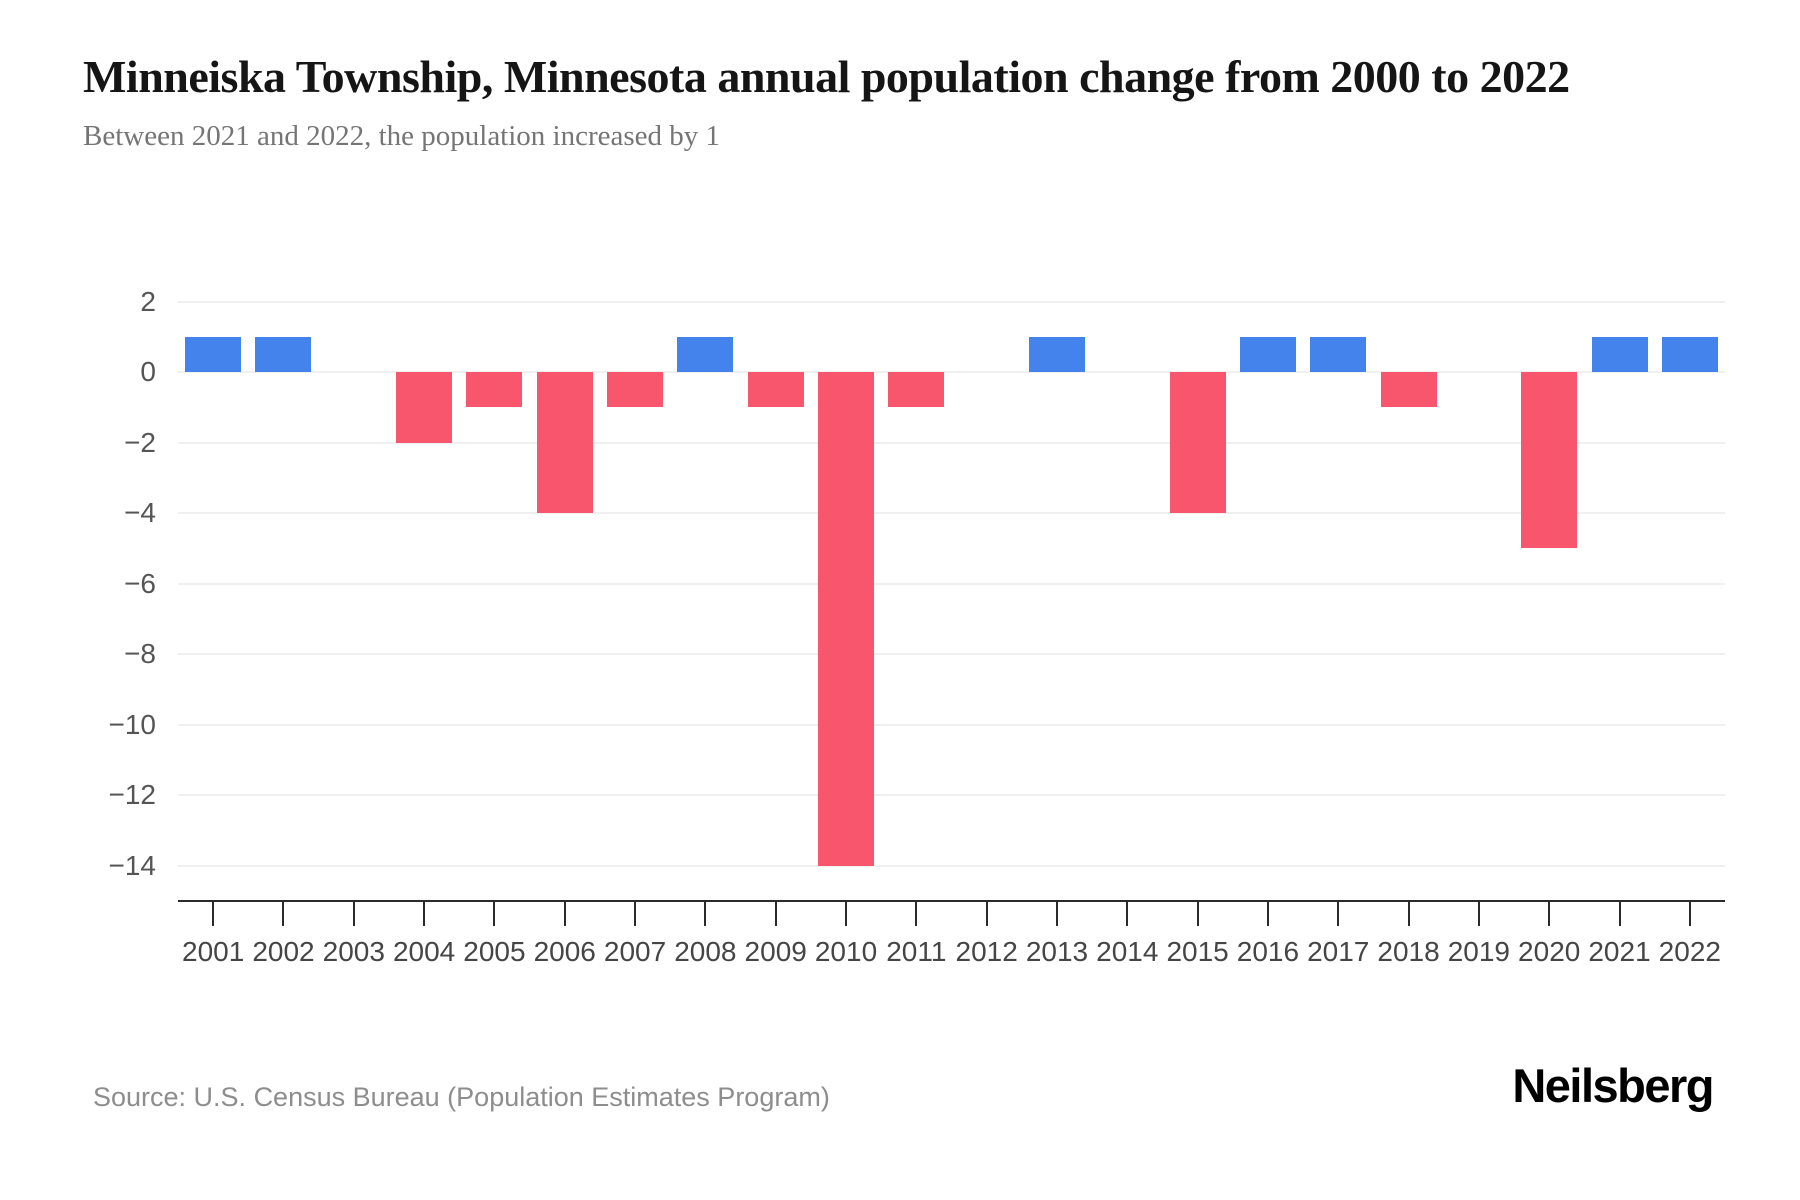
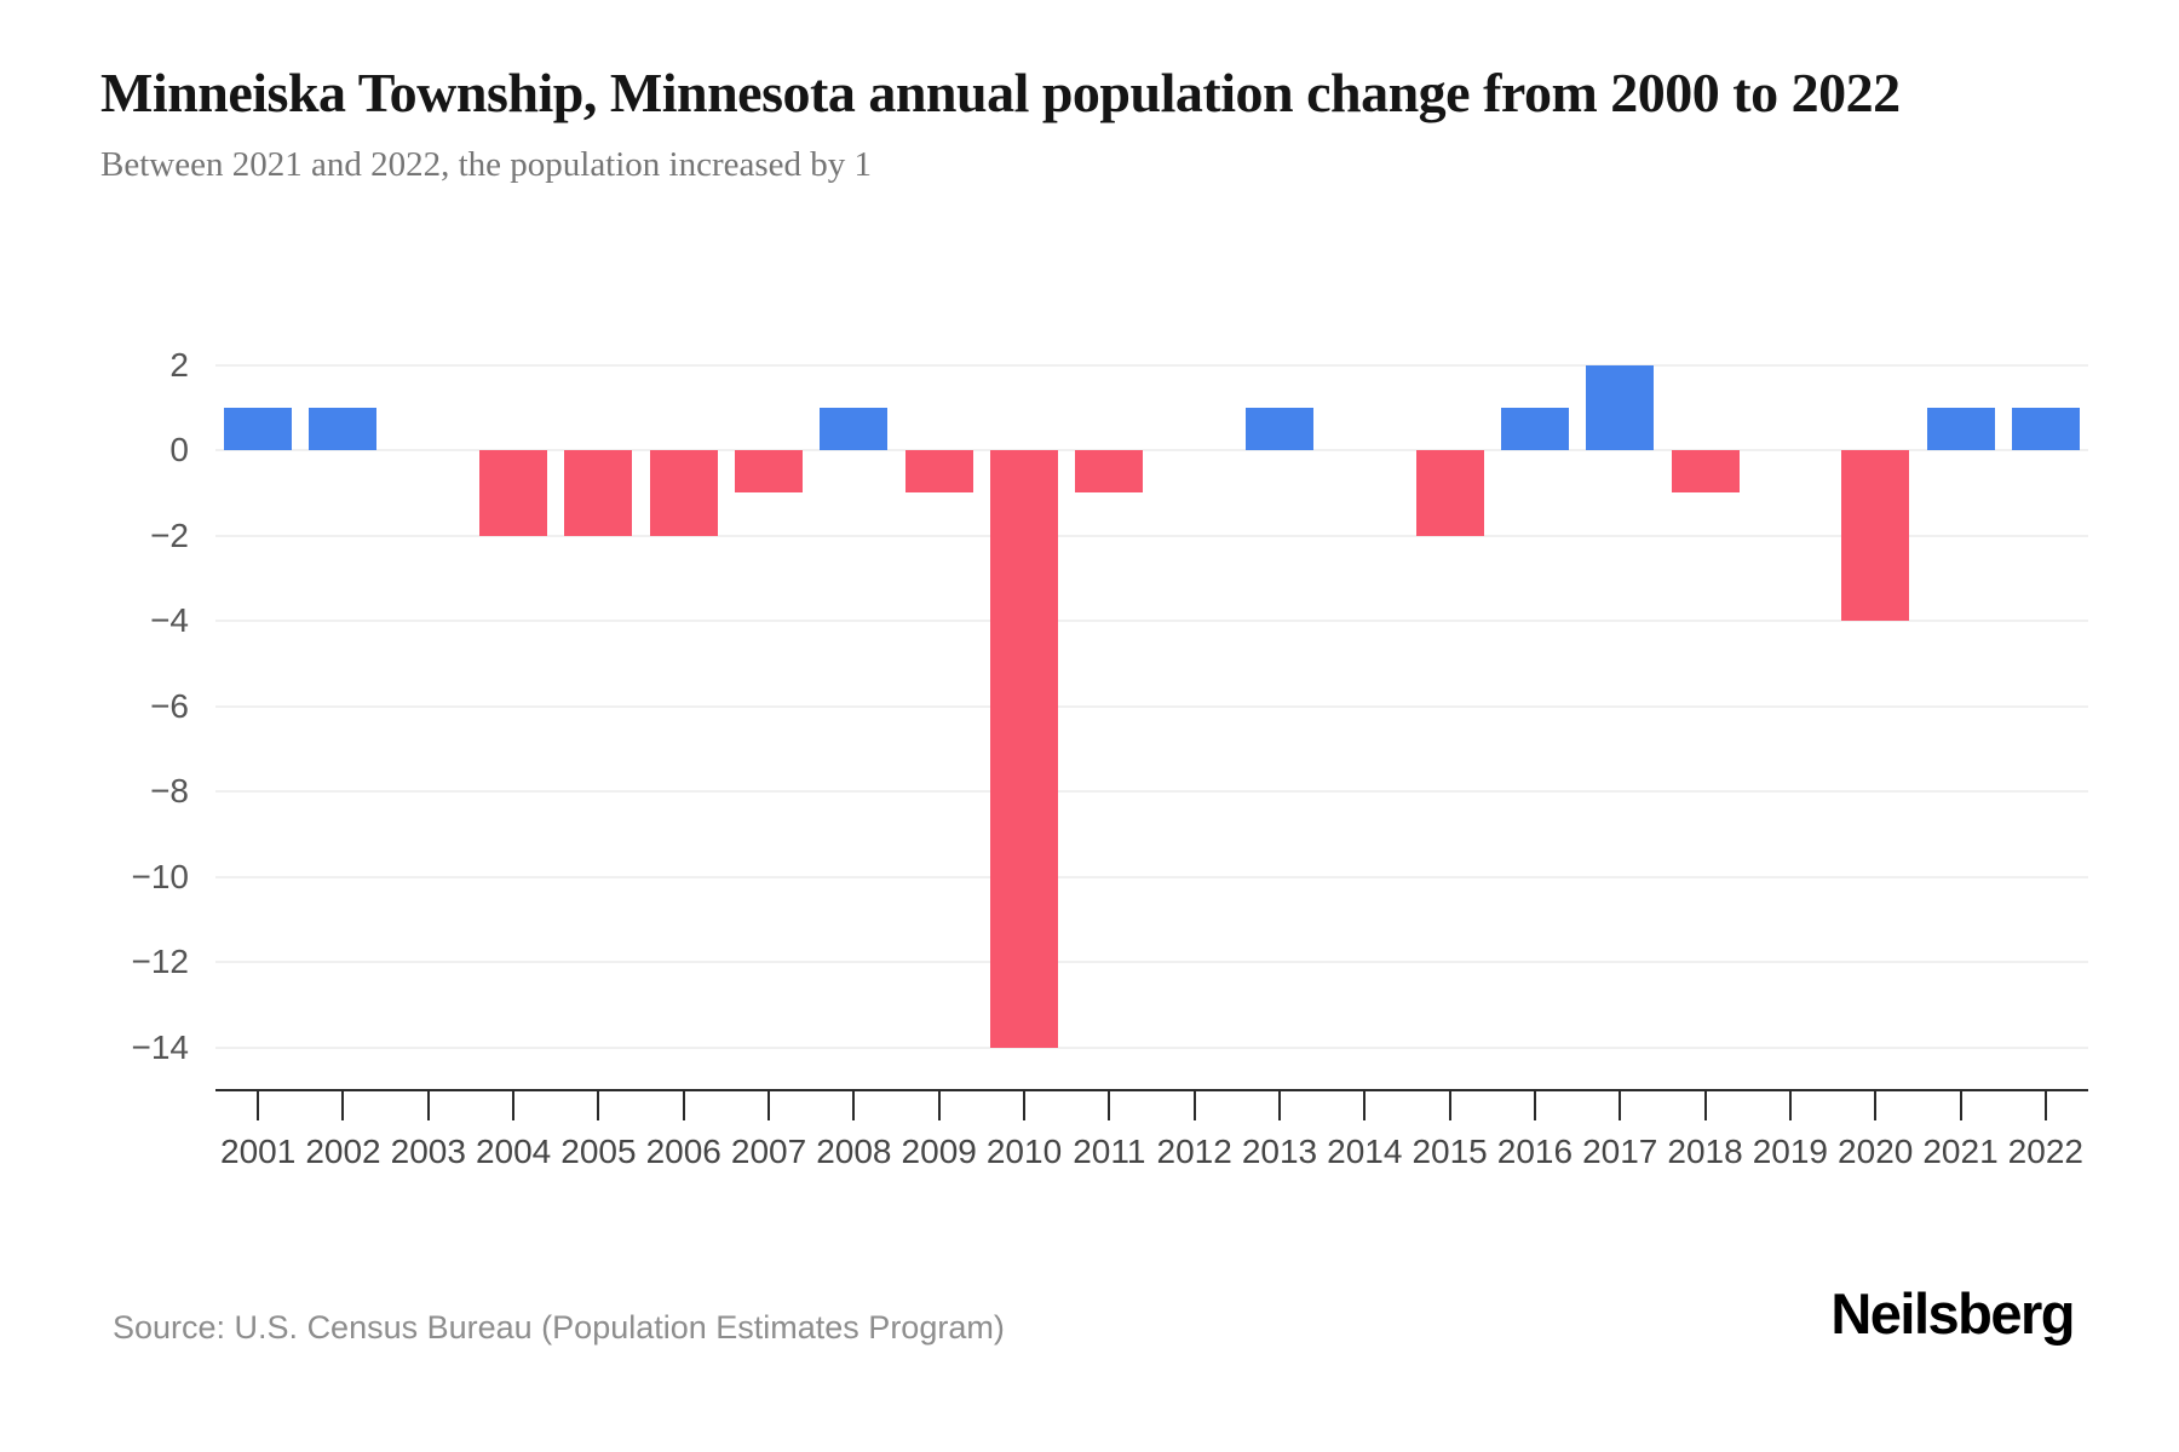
2005: -1 -> -2
2006: -4 -> -2
2015: -4 -> -2
2017: 1 -> 2
2020: -5 -> -4
